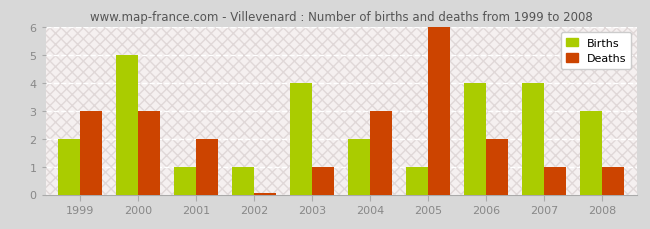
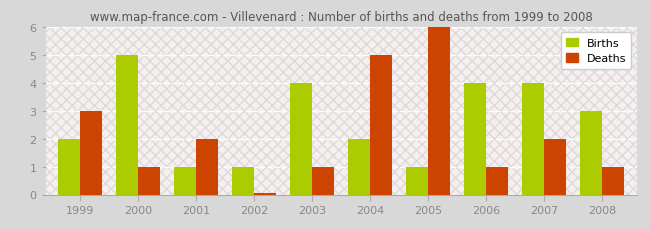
Deaths/2000: 3.00 -> 1.00
Deaths/2004: 3.00 -> 5.00
Deaths/2006: 2.00 -> 1.00
Deaths/2007: 1.00 -> 2.00
